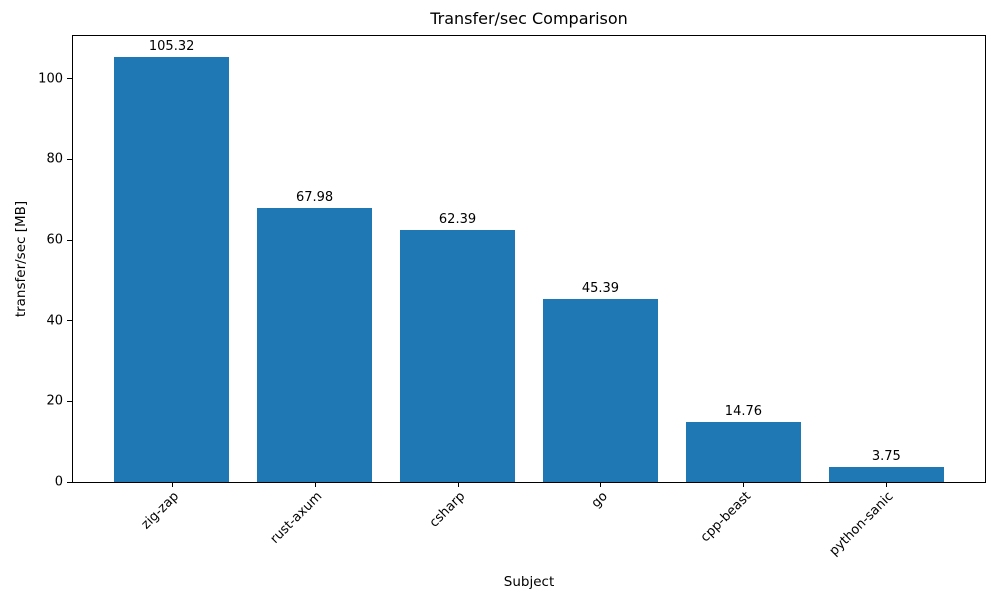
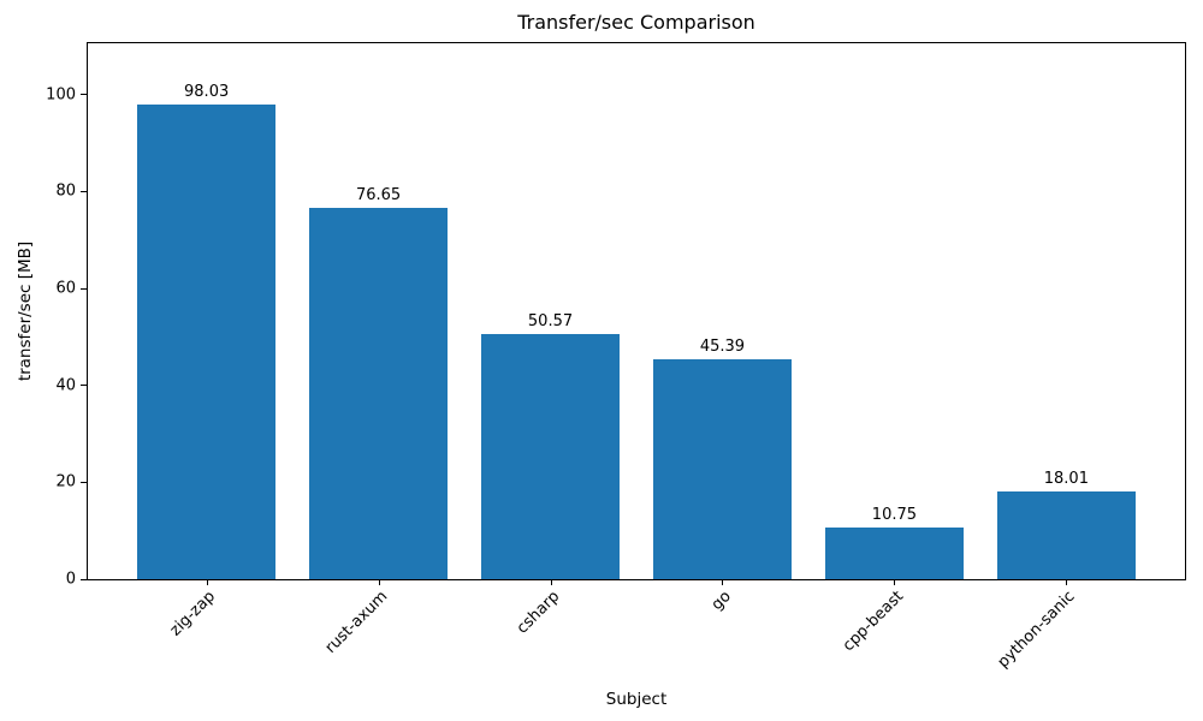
zig-zap: 105.32 -> 98.03
rust-axum: 67.98 -> 76.65
csharp: 62.39 -> 50.57
cpp-beast: 14.76 -> 10.75
python-sanic: 3.75 -> 18.01
